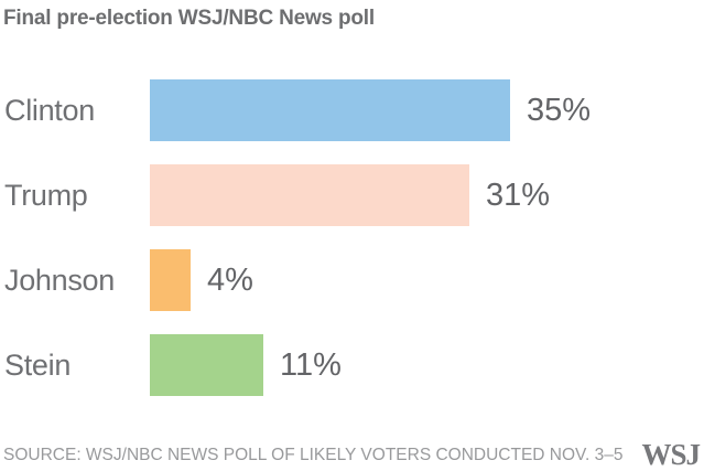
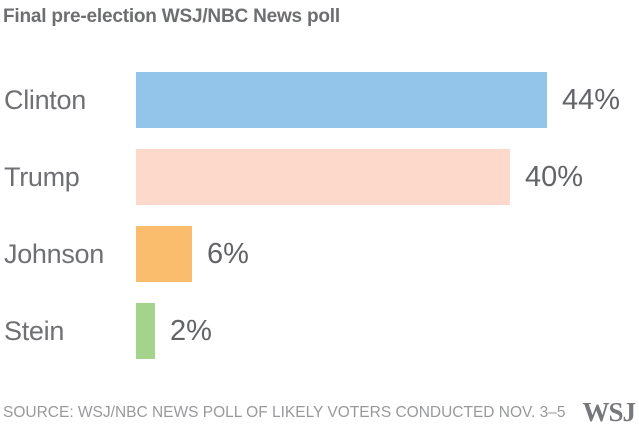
Clinton: 35% -> 44%
Trump: 31% -> 40%
Johnson: 4% -> 6%
Stein: 11% -> 2%
